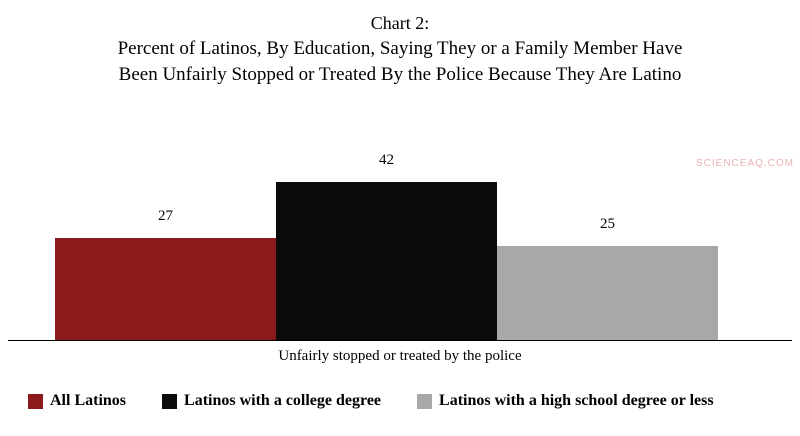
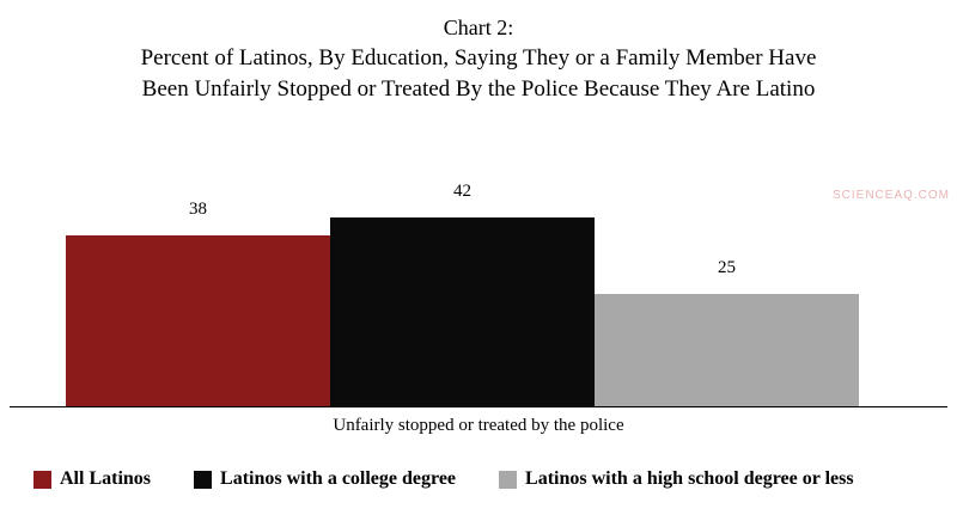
All Latinos: 27 -> 38
